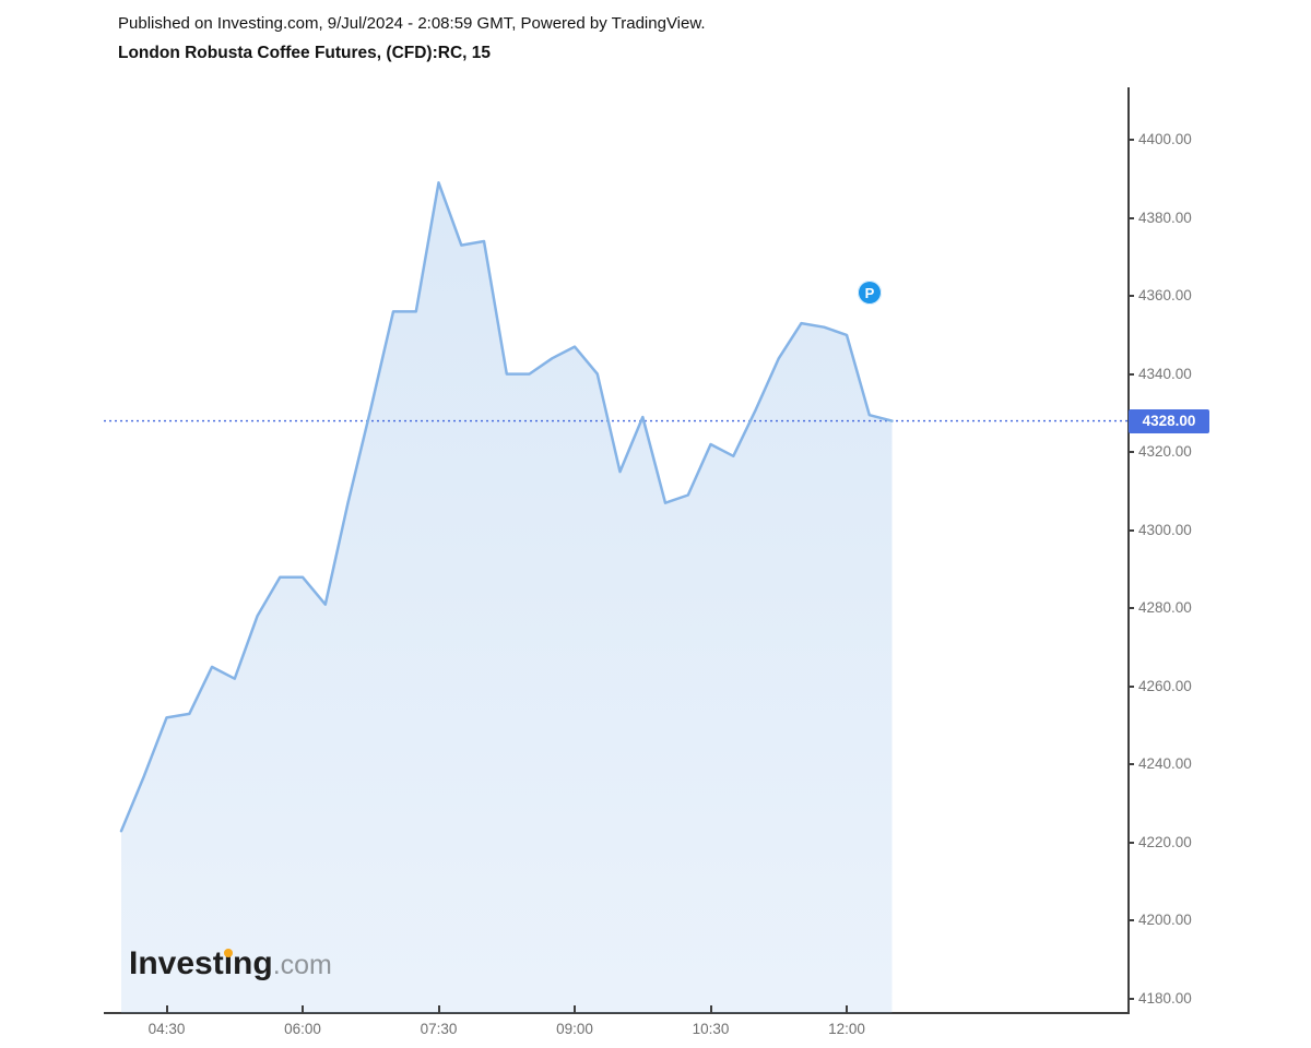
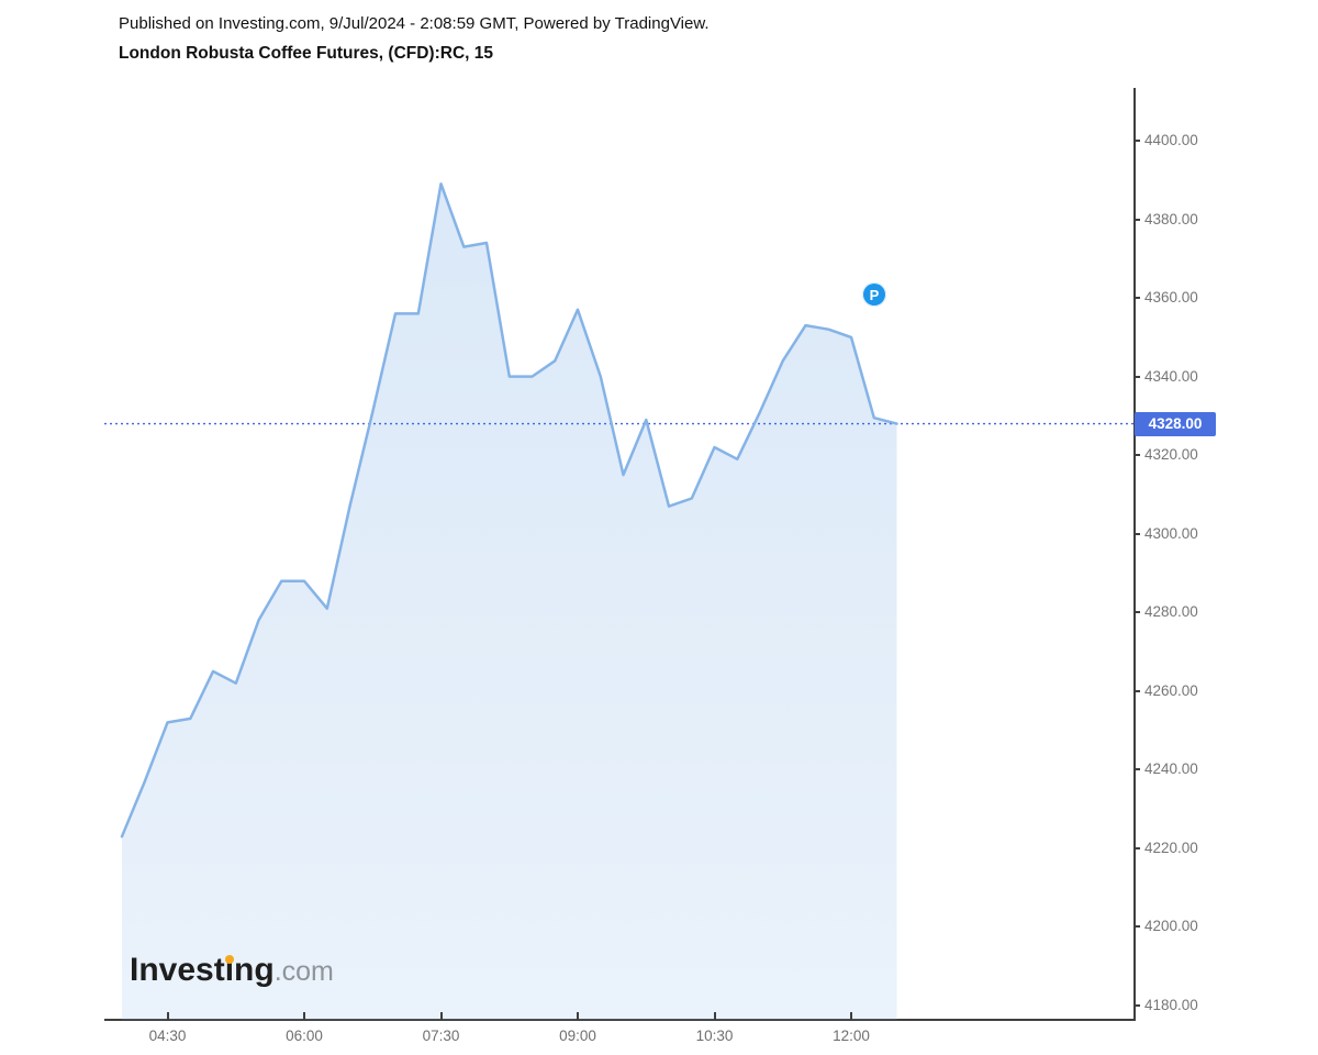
09:00: 4347 -> 4357
